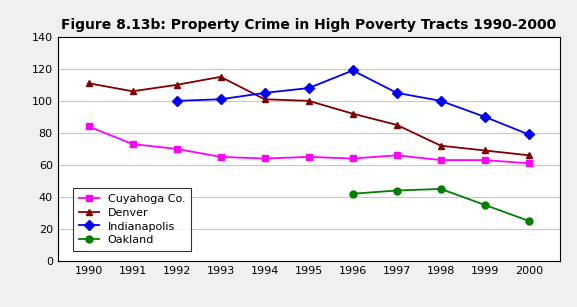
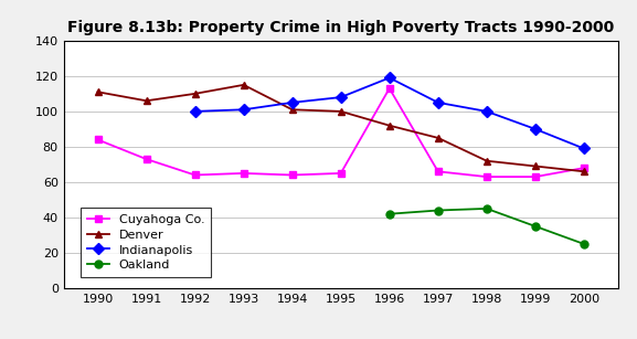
Cuyahoga Co./1992: 70 -> 64
Cuyahoga Co./1996: 64 -> 113
Cuyahoga Co./2000: 61 -> 68
